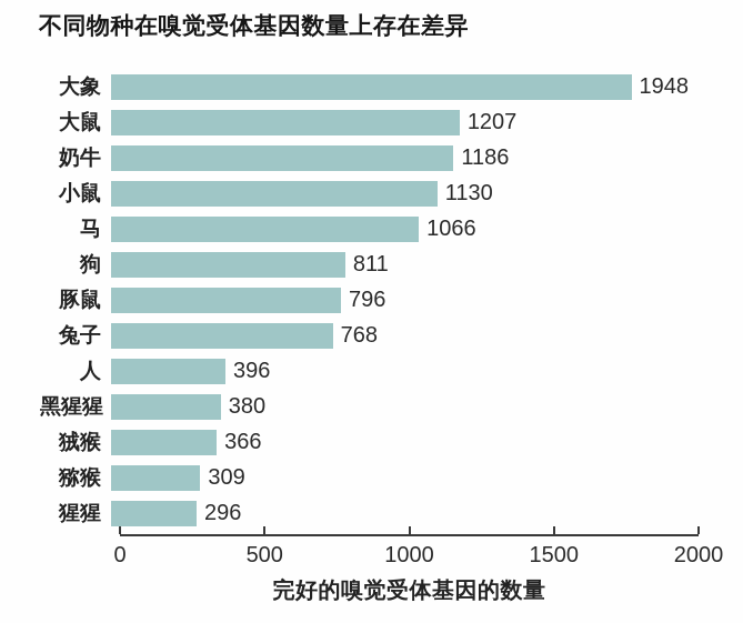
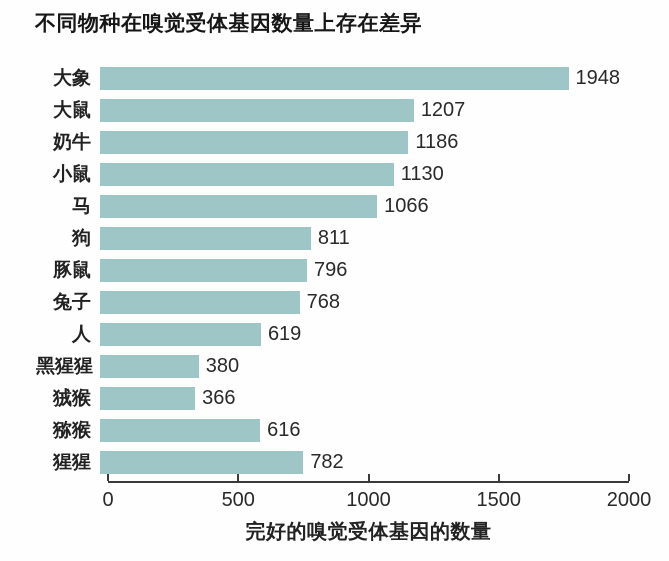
人: 396 -> 619
猕猴: 309 -> 616
猩猩: 296 -> 782
